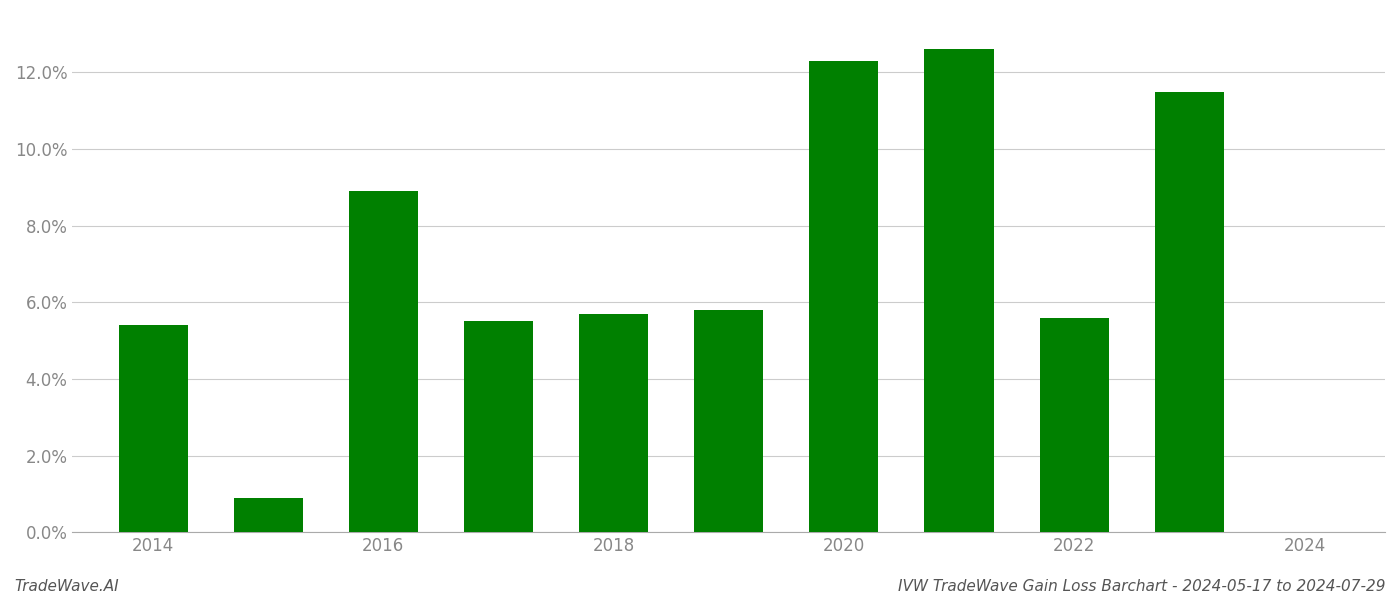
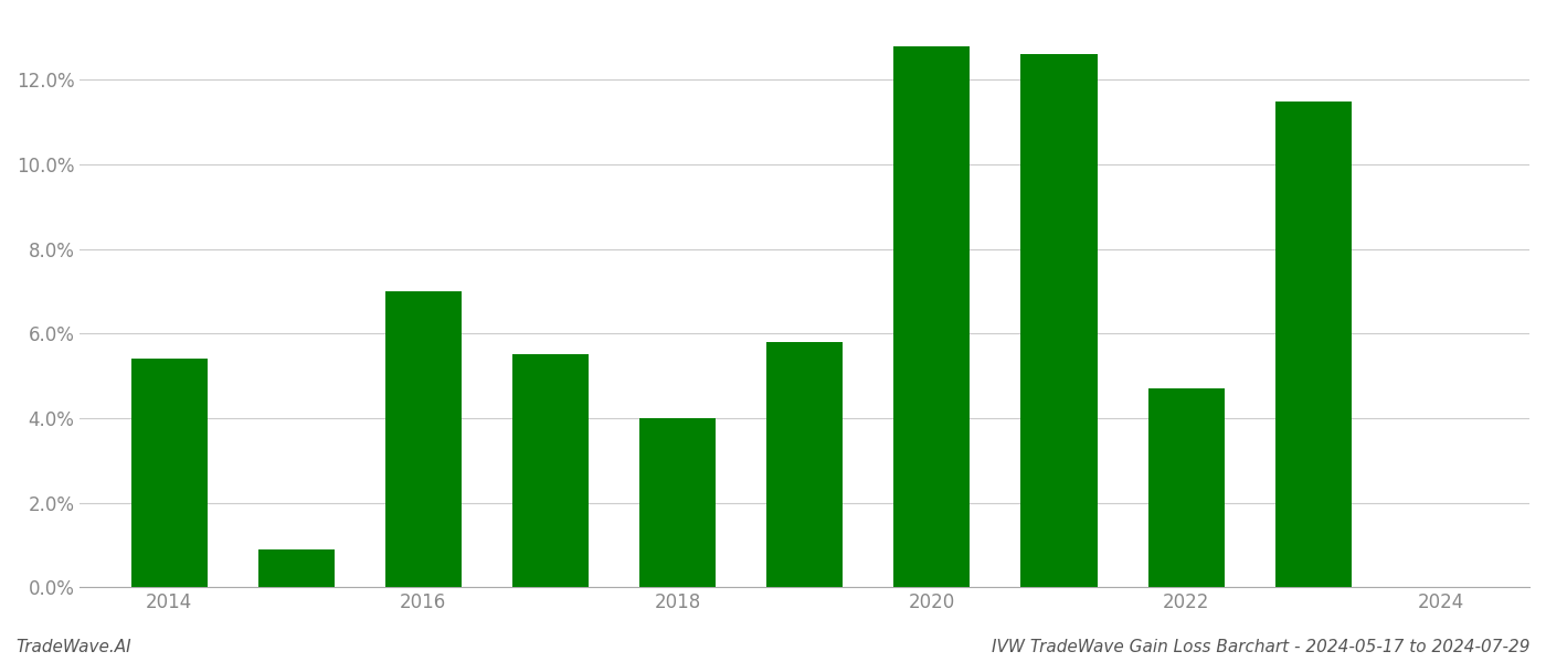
2016: 8.9% -> 7.0%
2018: 5.7% -> 4.0%
2020: 12.3% -> 12.8%
2022: 5.6% -> 4.7%
